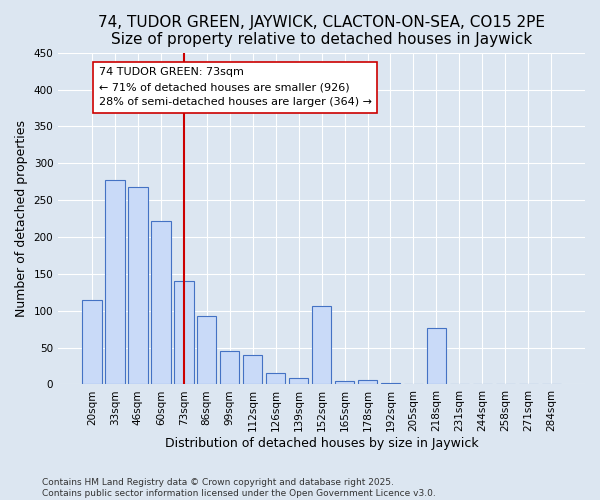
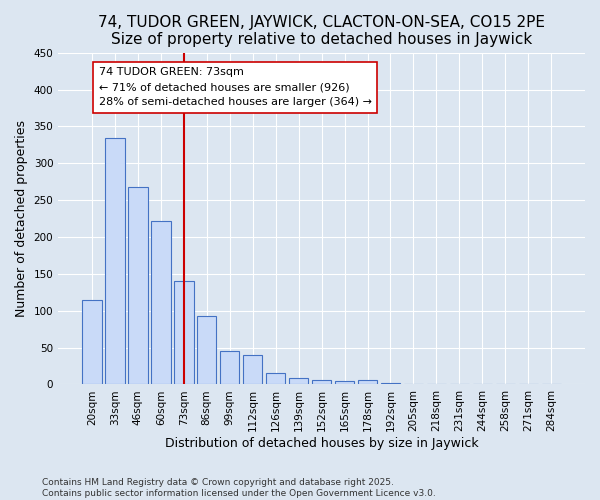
33sqm: 278 -> 335
152sqm: 106 -> 6
218sqm: 76 -> 1
